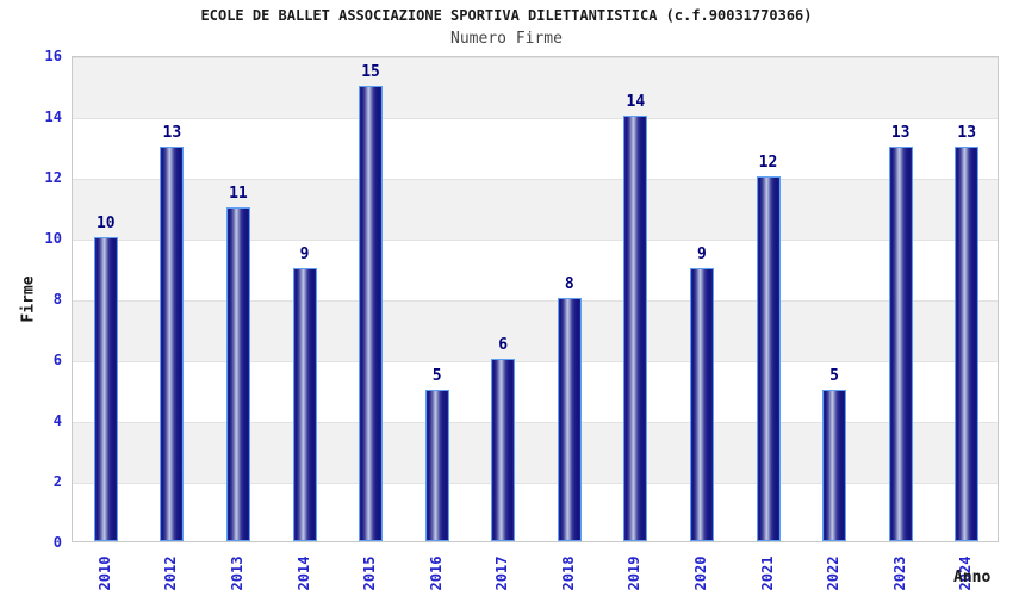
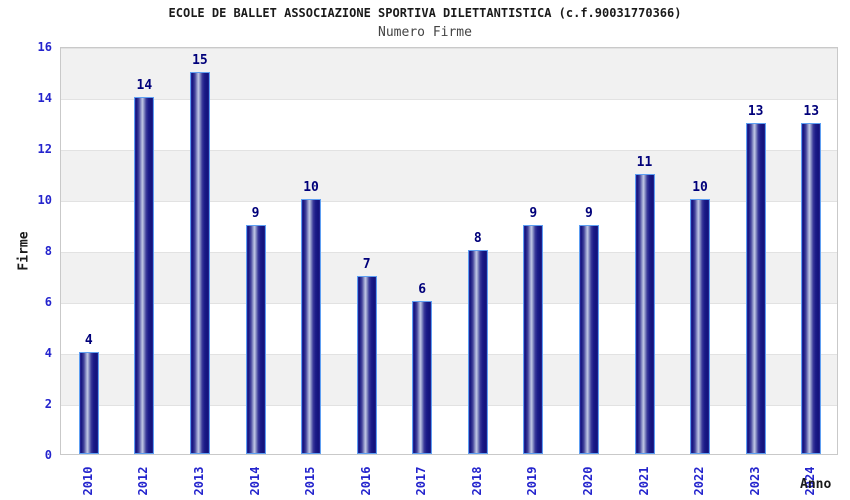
2010: 10 -> 4
2012: 13 -> 14
2013: 11 -> 15
2015: 15 -> 10
2016: 5 -> 7
2019: 14 -> 9
2021: 12 -> 11
2022: 5 -> 10
